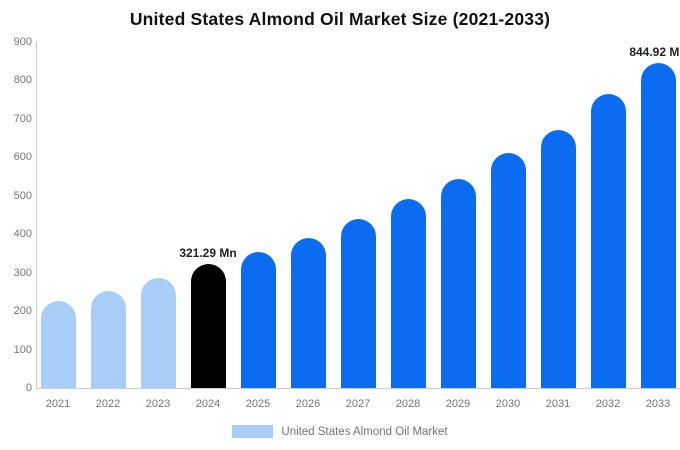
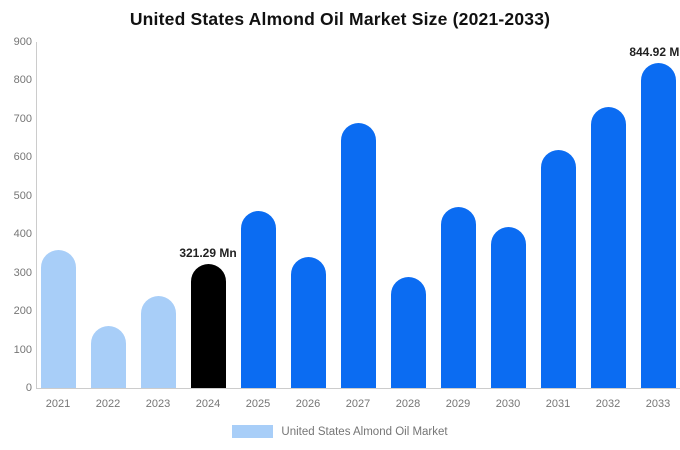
2021: 230 -> 360
2022: 250 -> 160
2023: 280 -> 240
2025: 350 -> 460
2026: 390 -> 340
2027: 440 -> 690
2028: 490 -> 290
2029: 540 -> 470
2030: 610 -> 420
2031: 670 -> 620
2032: 760 -> 730
